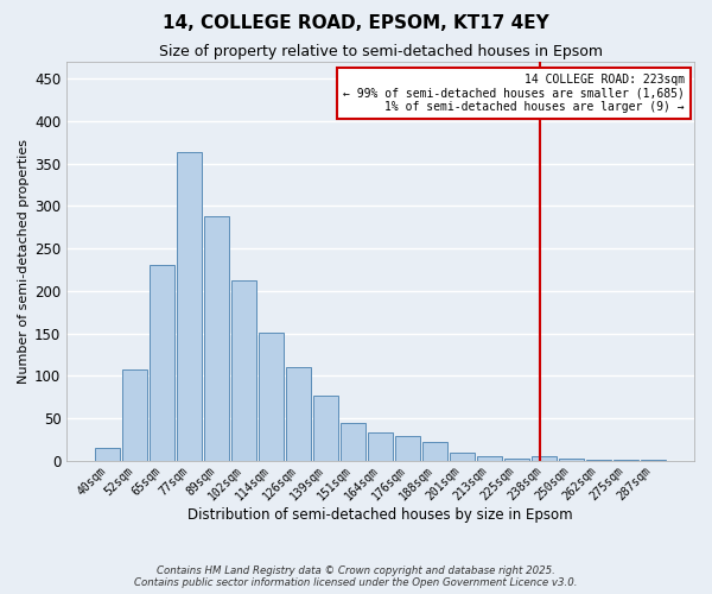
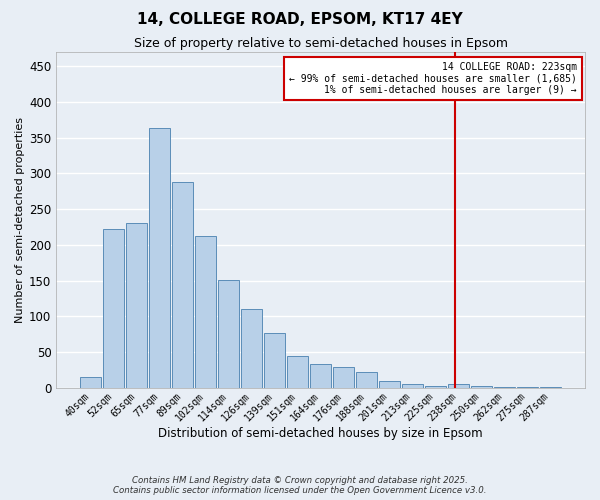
52sqm: 108 -> 222
